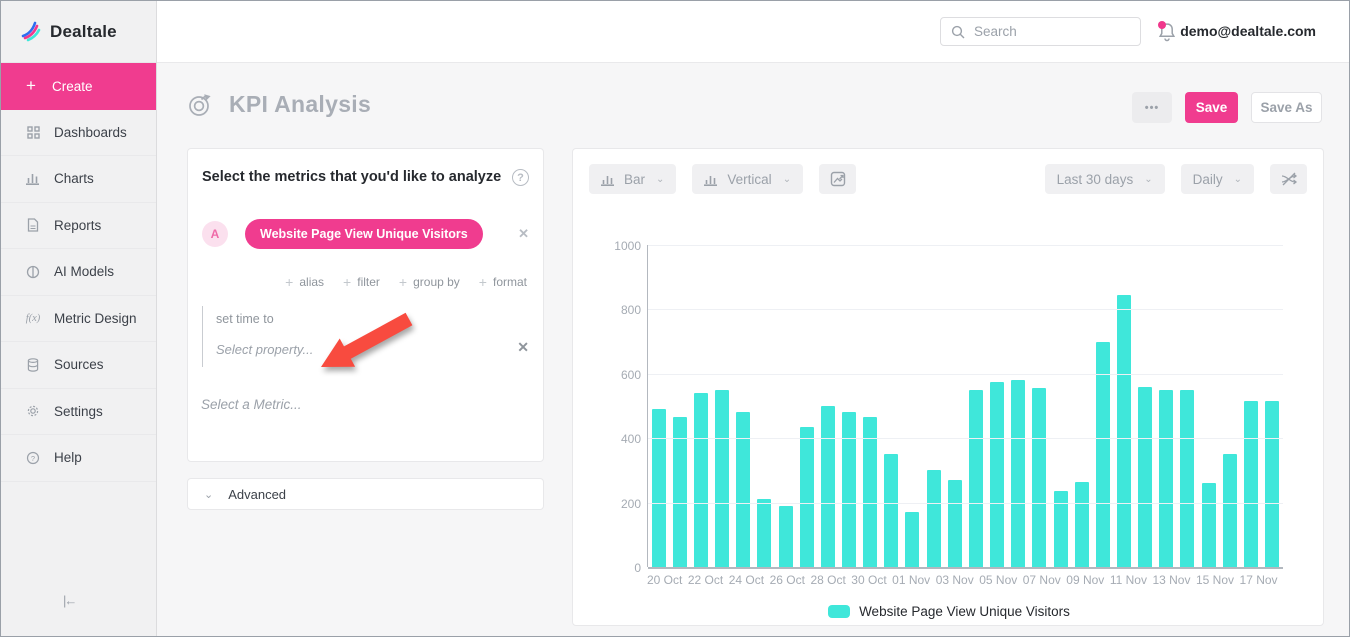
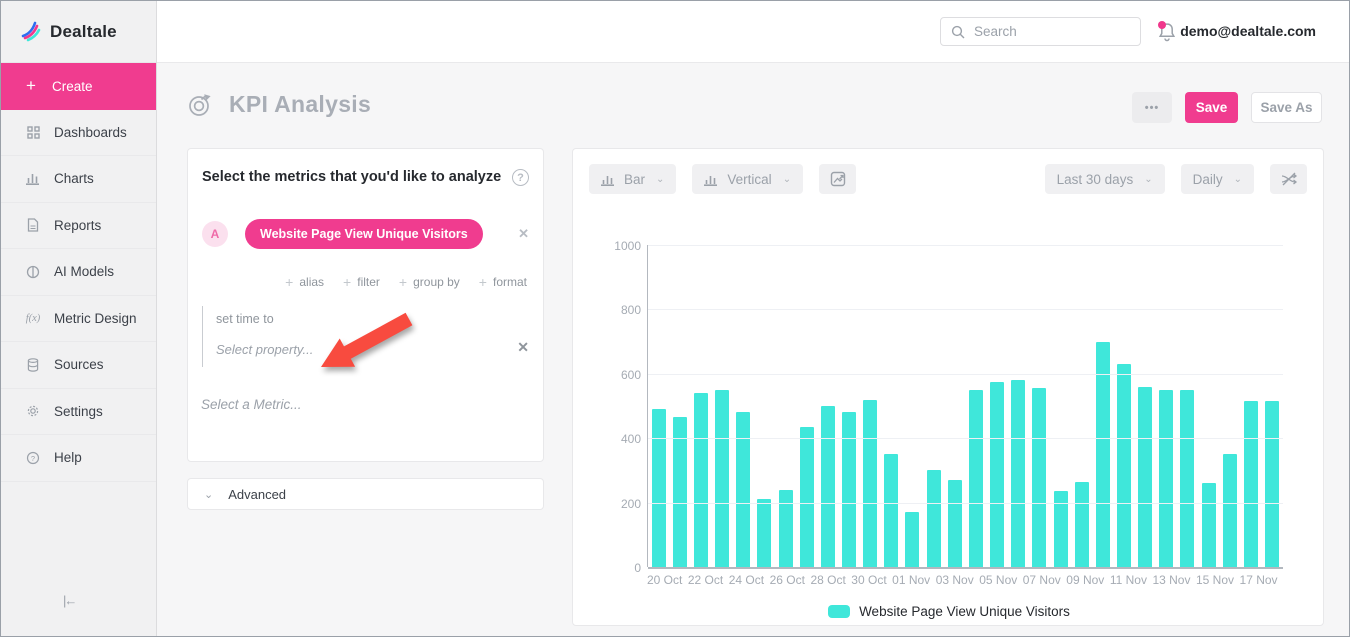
26 Oct: 190 -> 240
30 Oct: 460 -> 520
11 Nov: 840 -> 630
